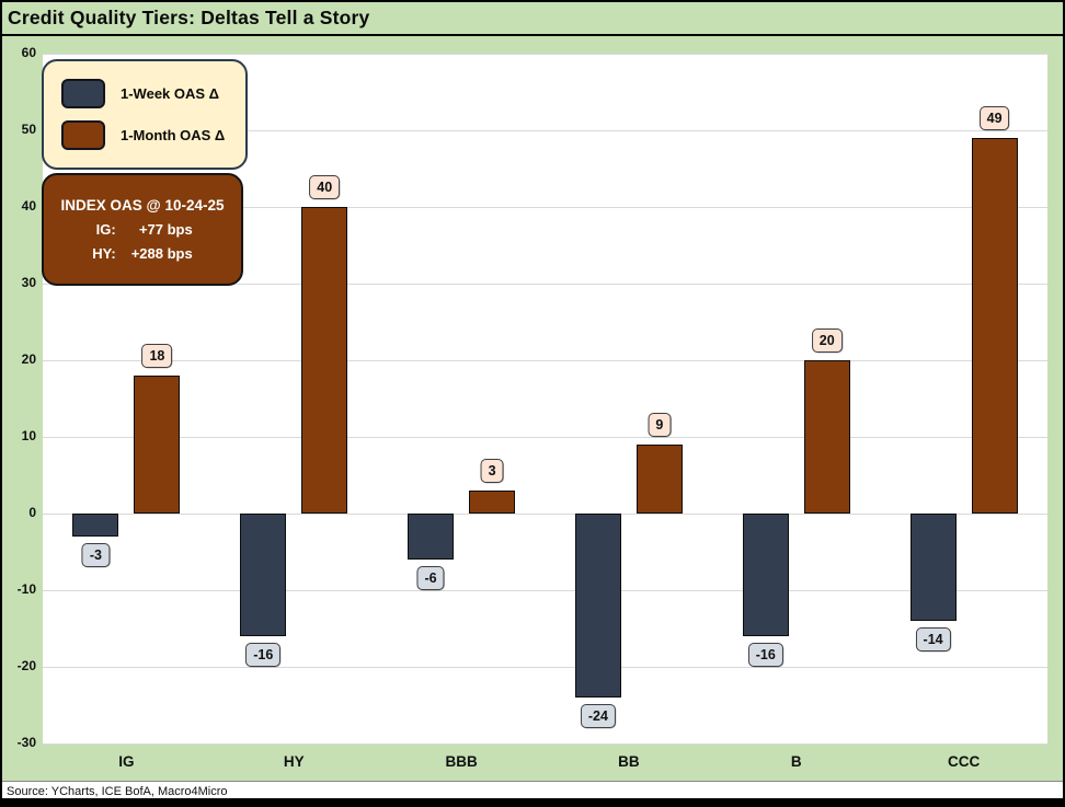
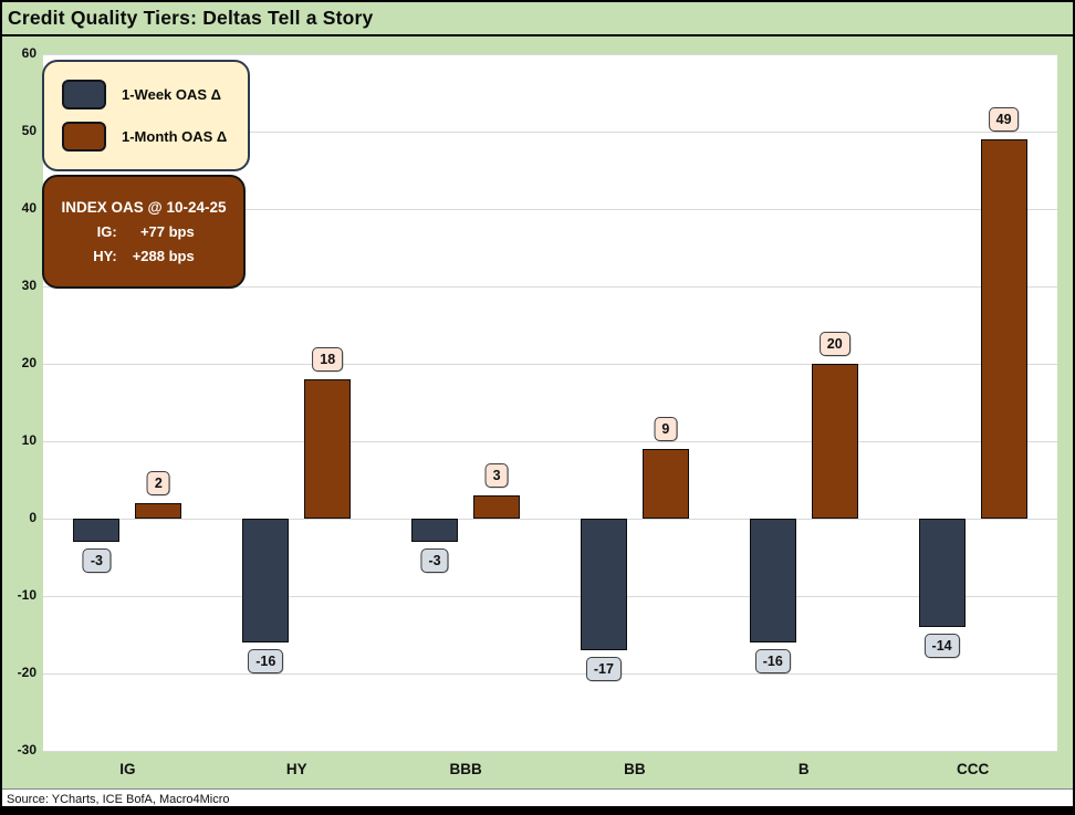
1-Month OAS Δ/IG: 18 -> 2
1-Month OAS Δ/HY: 40 -> 18
1-Week OAS Δ/BBB: -6 -> -3
1-Week OAS Δ/BB: -24 -> -17
